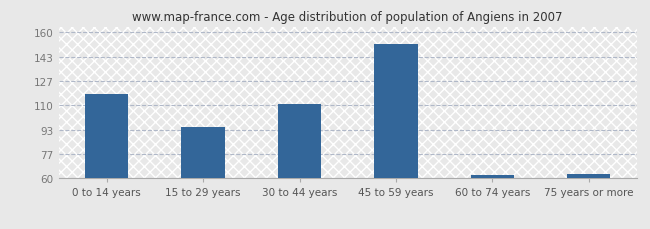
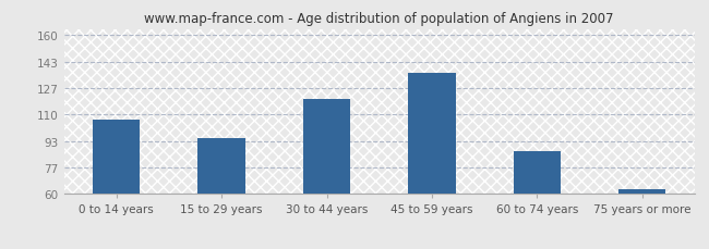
0 to 14 years: 118 -> 107
30 to 44 years: 111 -> 120
45 to 59 years: 152 -> 136
60 to 74 years: 62 -> 87
